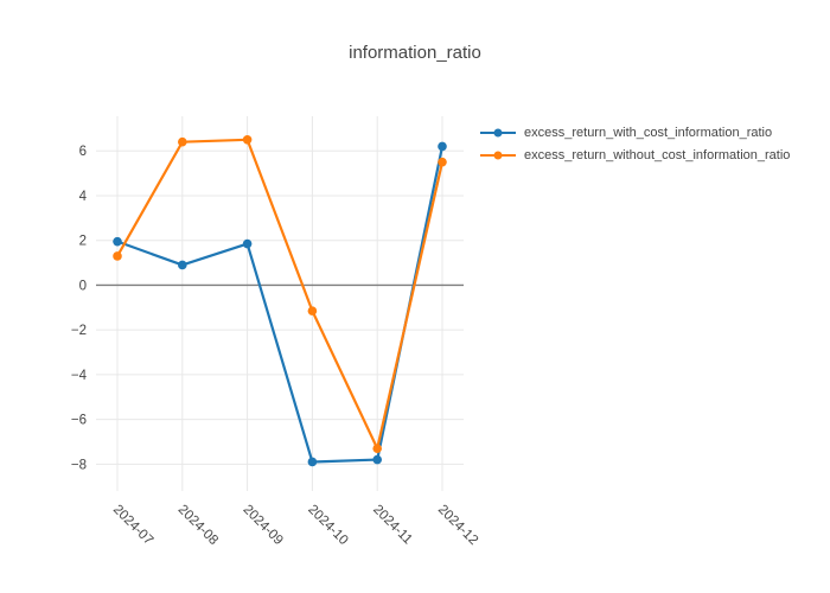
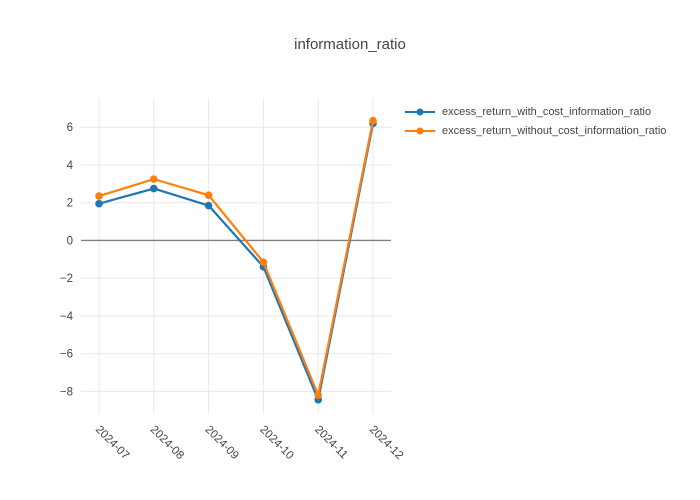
excess_return_without_cost_information_ratio/2024-07: 1.3 -> 2.4
excess_return_with_cost_information_ratio/2024-08: 0.9 -> 2.8
excess_return_without_cost_information_ratio/2024-08: 6.4 -> 3.2
excess_return_without_cost_information_ratio/2024-09: 6.5 -> 2.4
excess_return_with_cost_information_ratio/2024-10: -7.9 -> -1.4
excess_return_with_cost_information_ratio/2024-11: -7.8 -> -8.4
excess_return_without_cost_information_ratio/2024-11: -7.3 -> -8.2
excess_return_without_cost_information_ratio/2024-12: 5.5 -> 6.3
